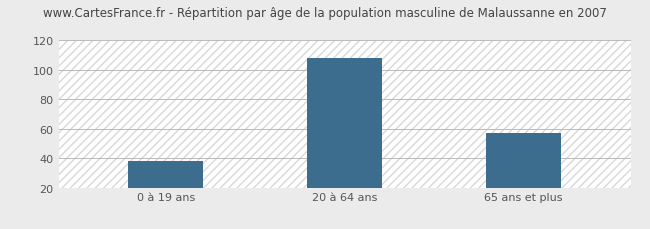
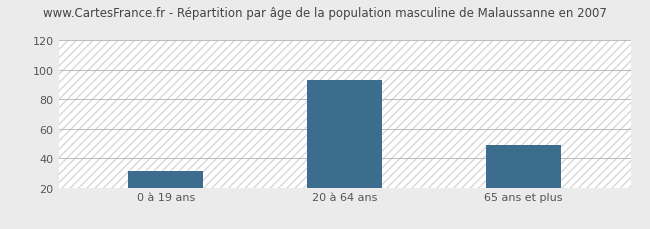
0 à 19 ans: 38 -> 31
20 à 64 ans: 108 -> 93
65 ans et plus: 57 -> 49
